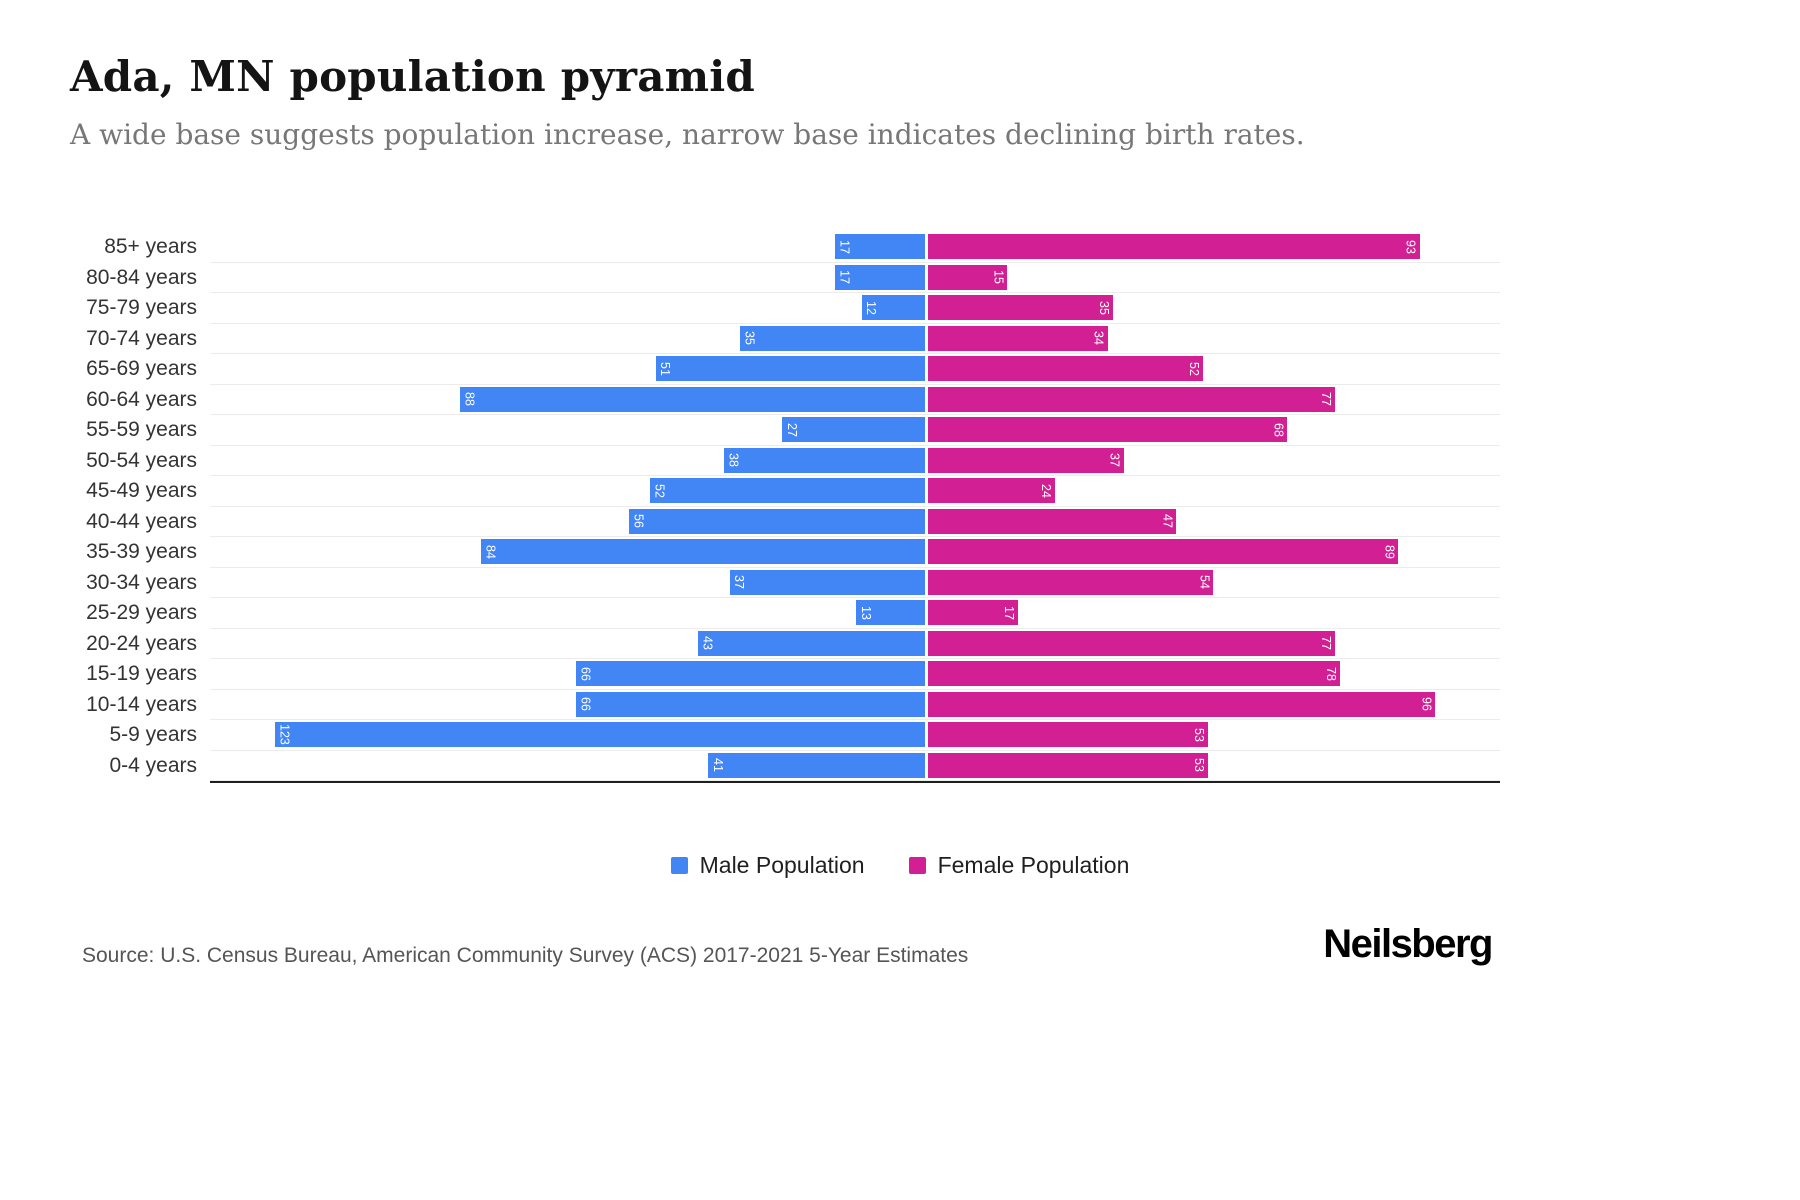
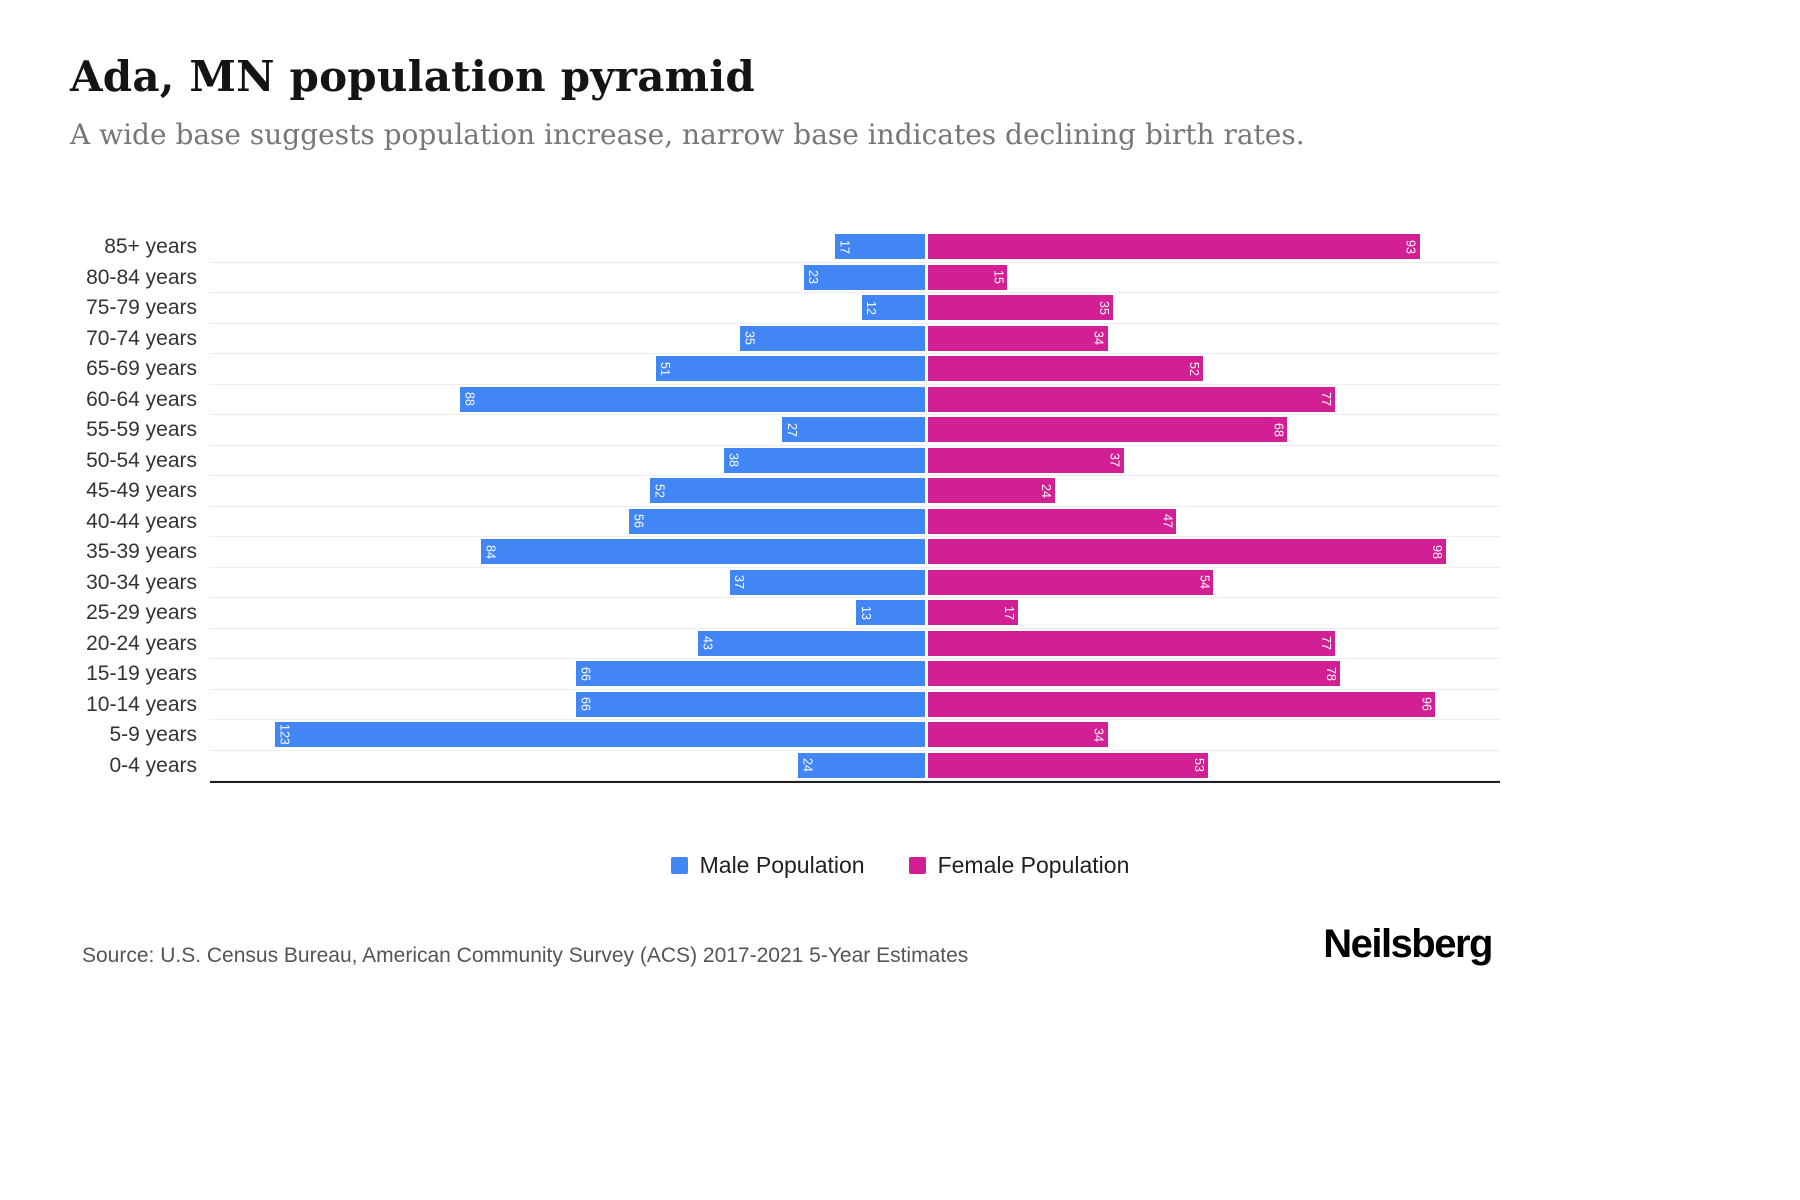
Male Population/80-84 years: 17 -> 23
Female Population/35-39 years: 89 -> 98
Female Population/5-9 years: 53 -> 34
Male Population/0-4 years: 41 -> 24
